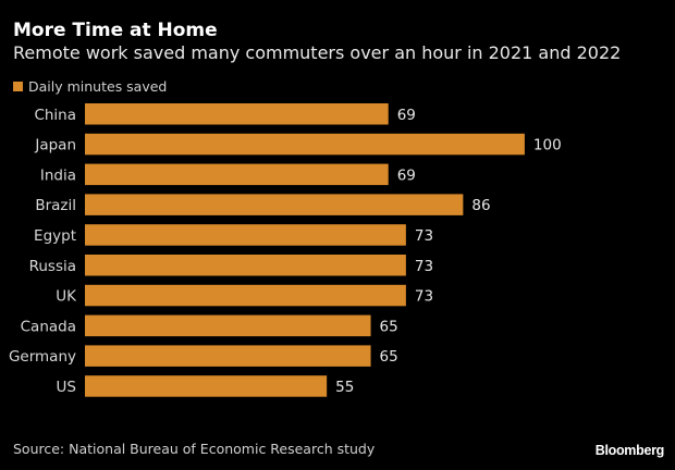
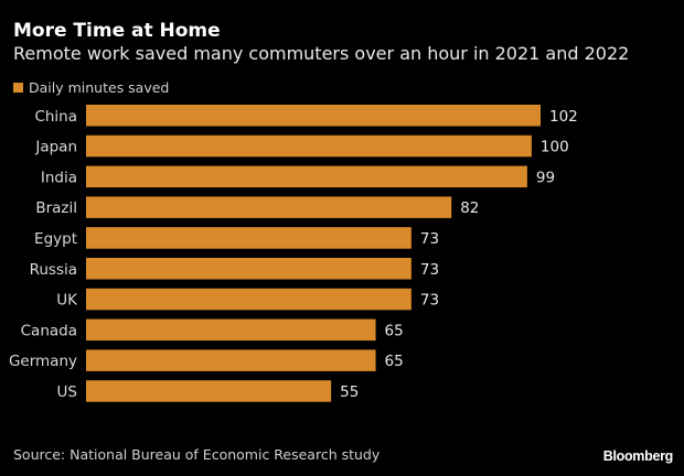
China: 69 -> 102
India: 69 -> 99
Brazil: 86 -> 82
